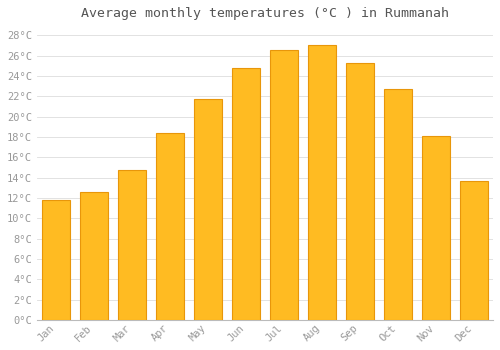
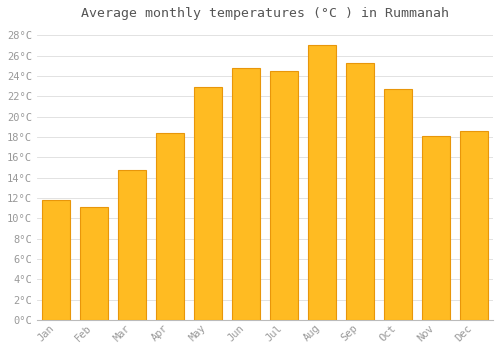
Feb: 12.6°C -> 11.1°C
May: 21.7°C -> 22.9°C
Jul: 26.6°C -> 24.5°C
Dec: 13.7°C -> 18.6°C
